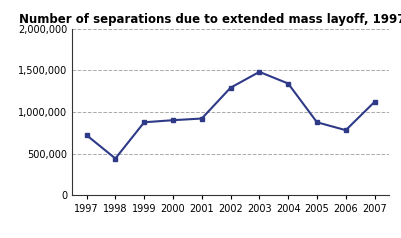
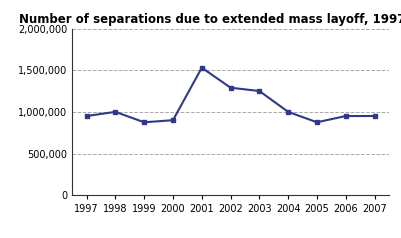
1997: 720,000 -> 950,000
1998: 440,000 -> 1,000,000
2001: 920,000 -> 1,530,000
2003: 1,480,000 -> 1,250,000
2004: 1,340,000 -> 1,000,000
2006: 780,000 -> 950,000
2007: 1,120,000 -> 950,000
